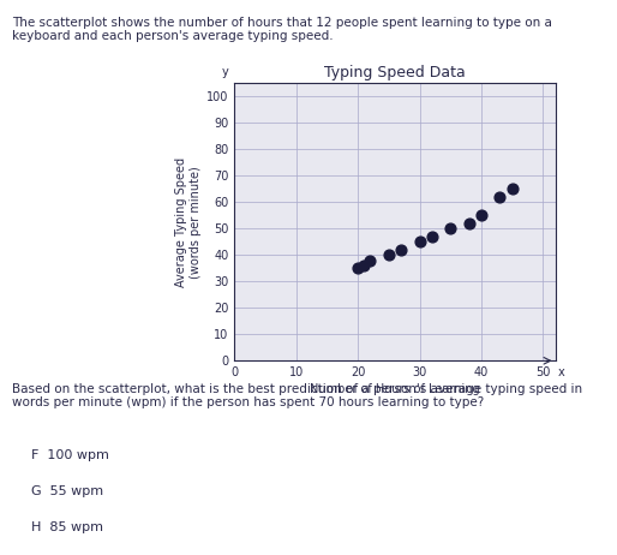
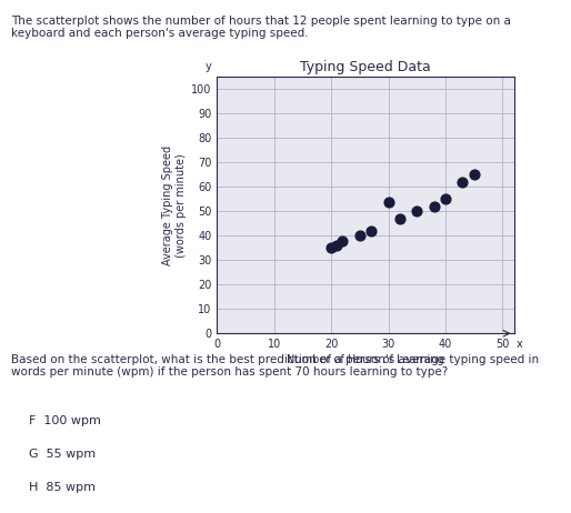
30: 45 -> 54
